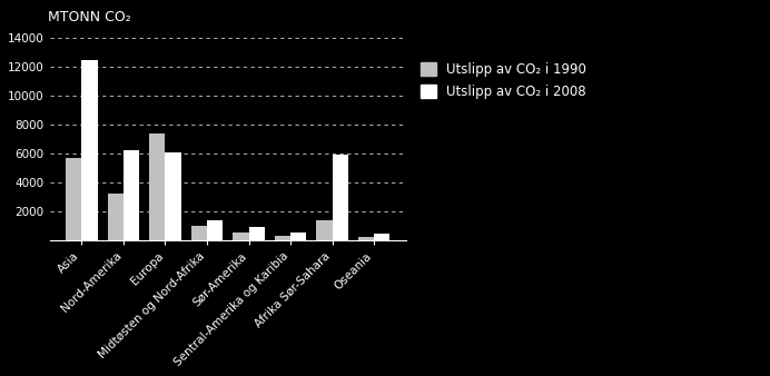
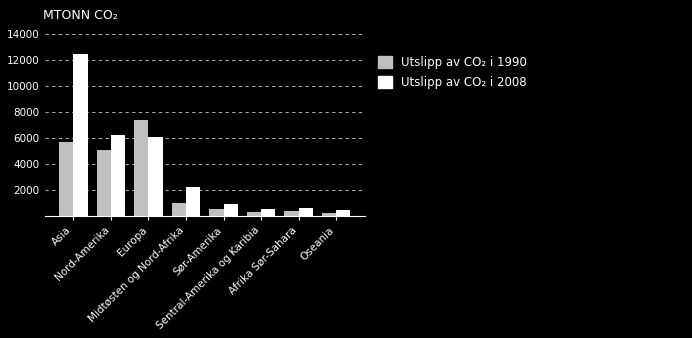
Utslipp av CO₂ i 1990/Nord-Amerika: 3200 -> 5100
Utslipp av CO₂ i 2008/Midtøsten og Nord-Afrika: 1400 -> 2200
Utslipp av CO₂ i 1990/Afrika Sør-Sahara: 1400 -> 400
Utslipp av CO₂ i 2008/Afrika Sør-Sahara: 5900 -> 600
